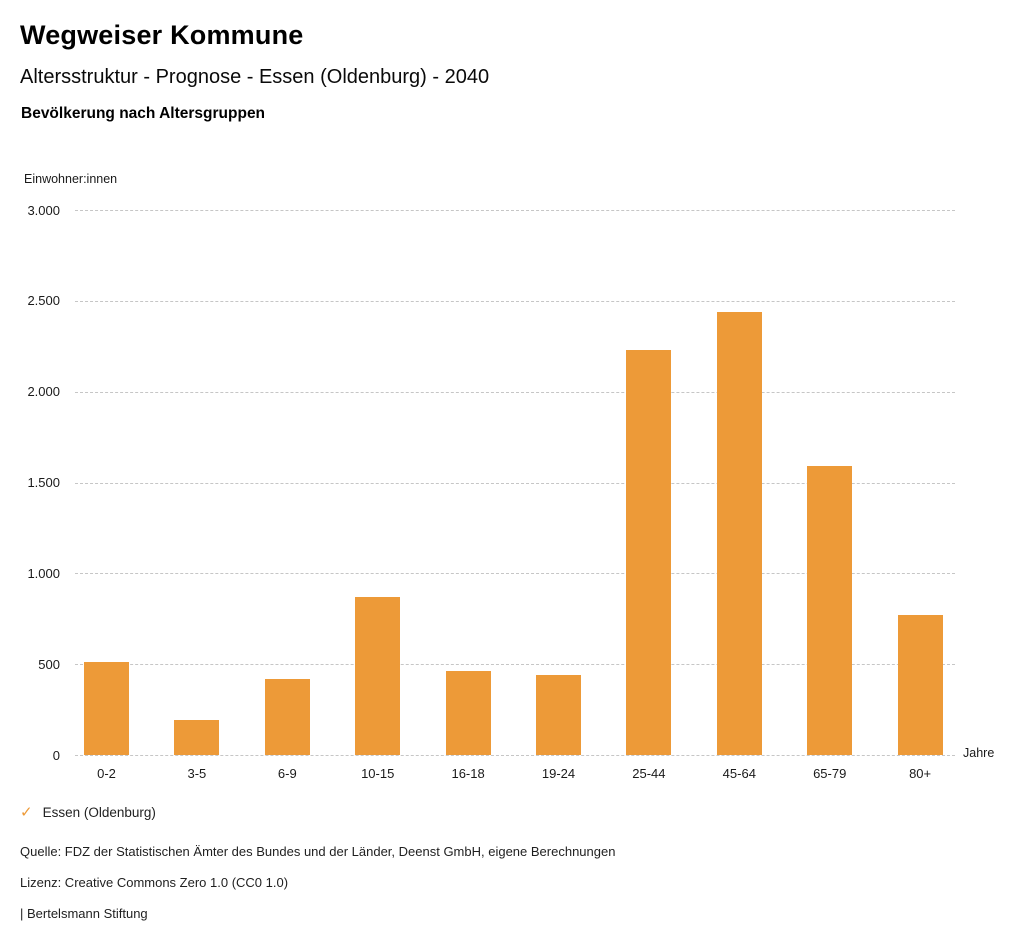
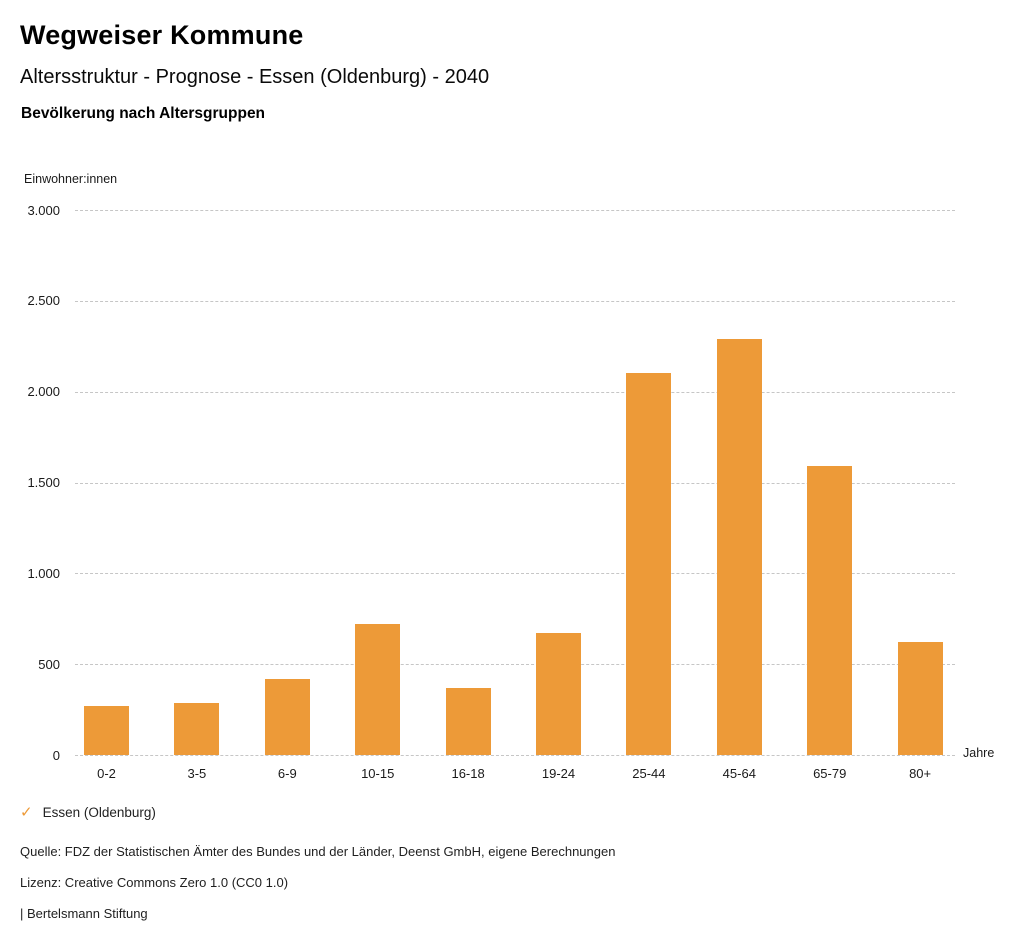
0-2: 510 -> 270
3-5: 190 -> 280
10-15: 870 -> 720
16-18: 460 -> 370
19-24: 440 -> 670
25-44: 2230 -> 2100
45-64: 2440 -> 2290
80+: 770 -> 620
